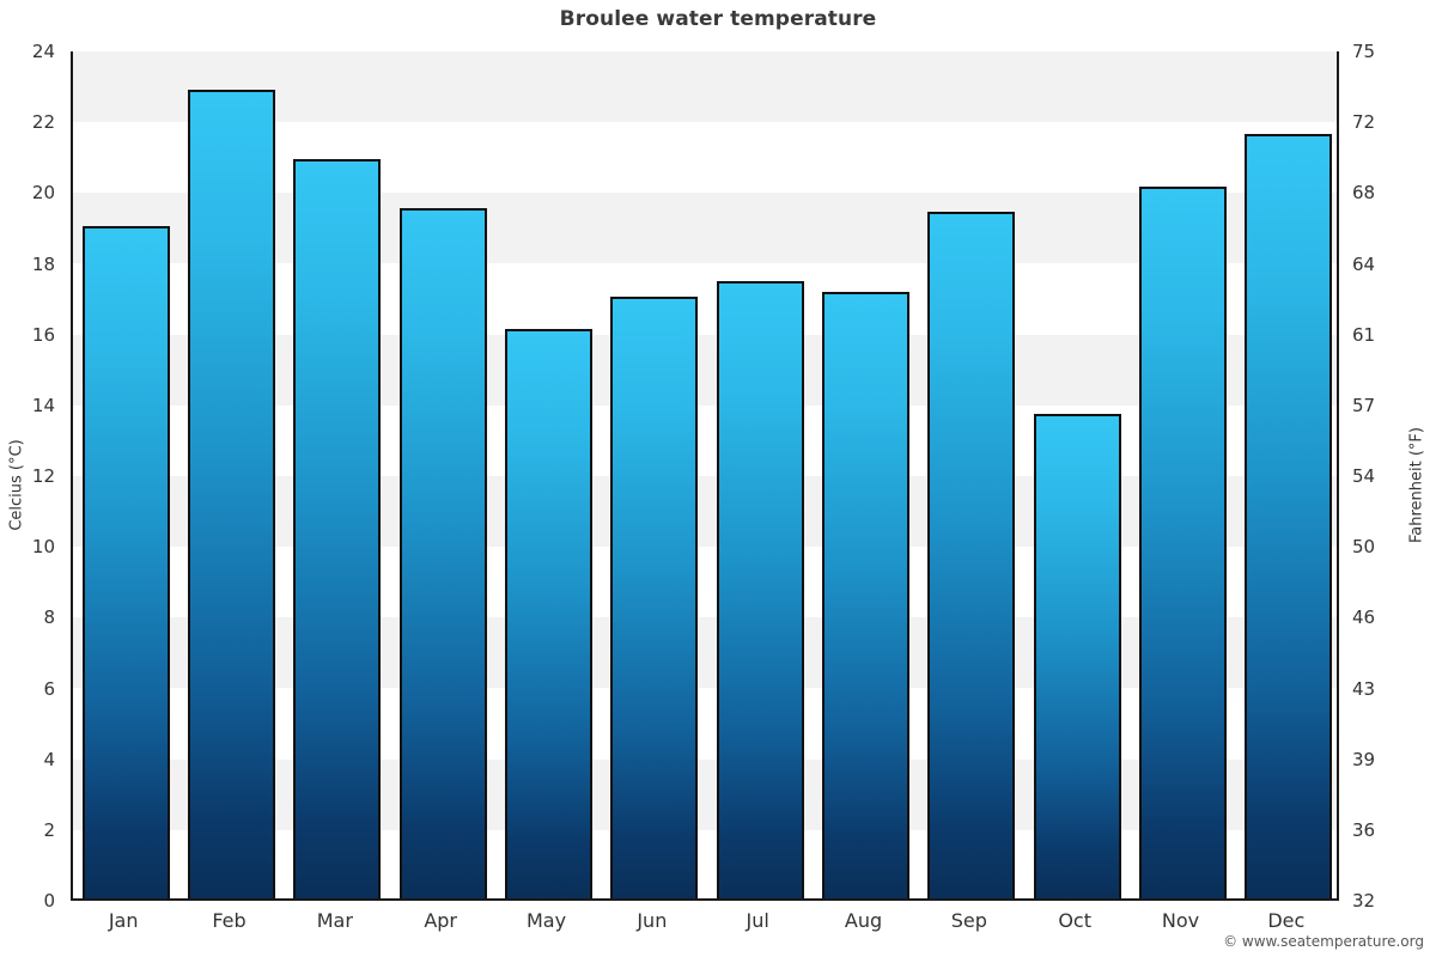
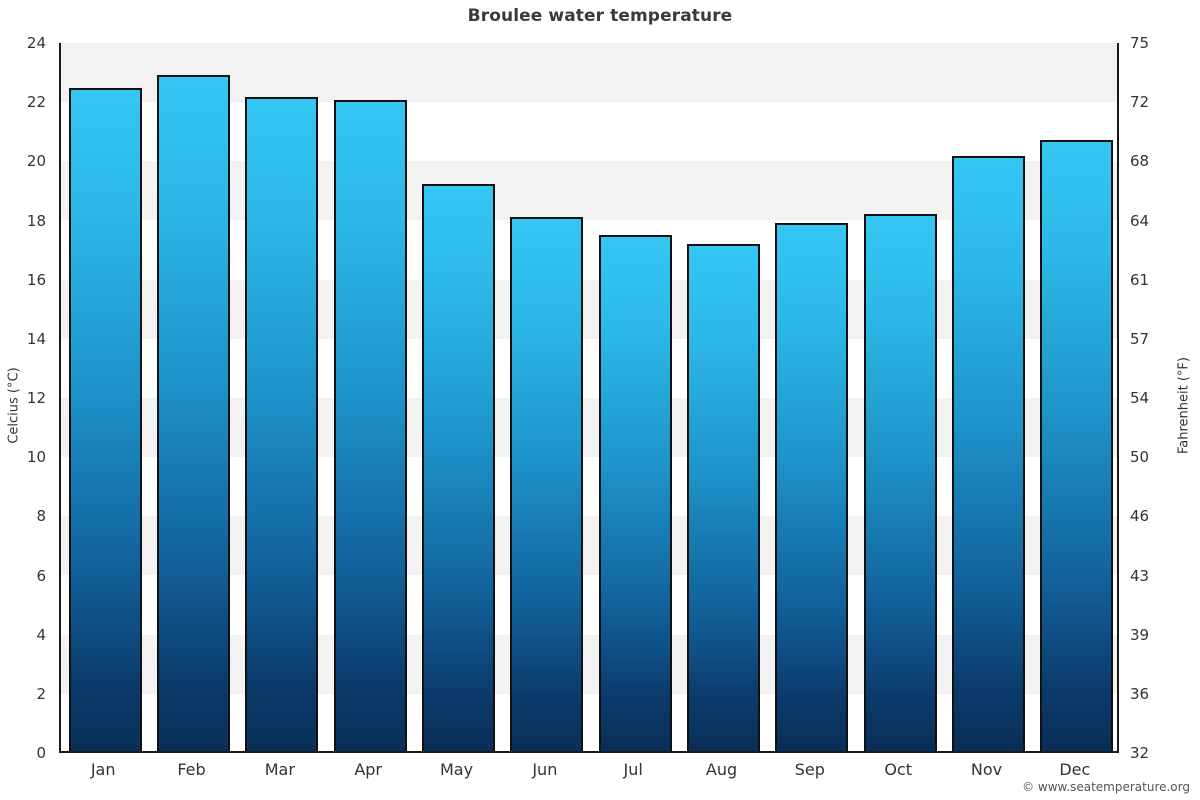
Jan: 19.0 -> 22.4
Mar: 20.9 -> 22.1
Apr: 19.5 -> 22.0
May: 16.1 -> 19.1
Jun: 17.0 -> 18.1
Sep: 19.4 -> 17.9
Oct: 13.7 -> 18.1
Dec: 21.6 -> 20.6
